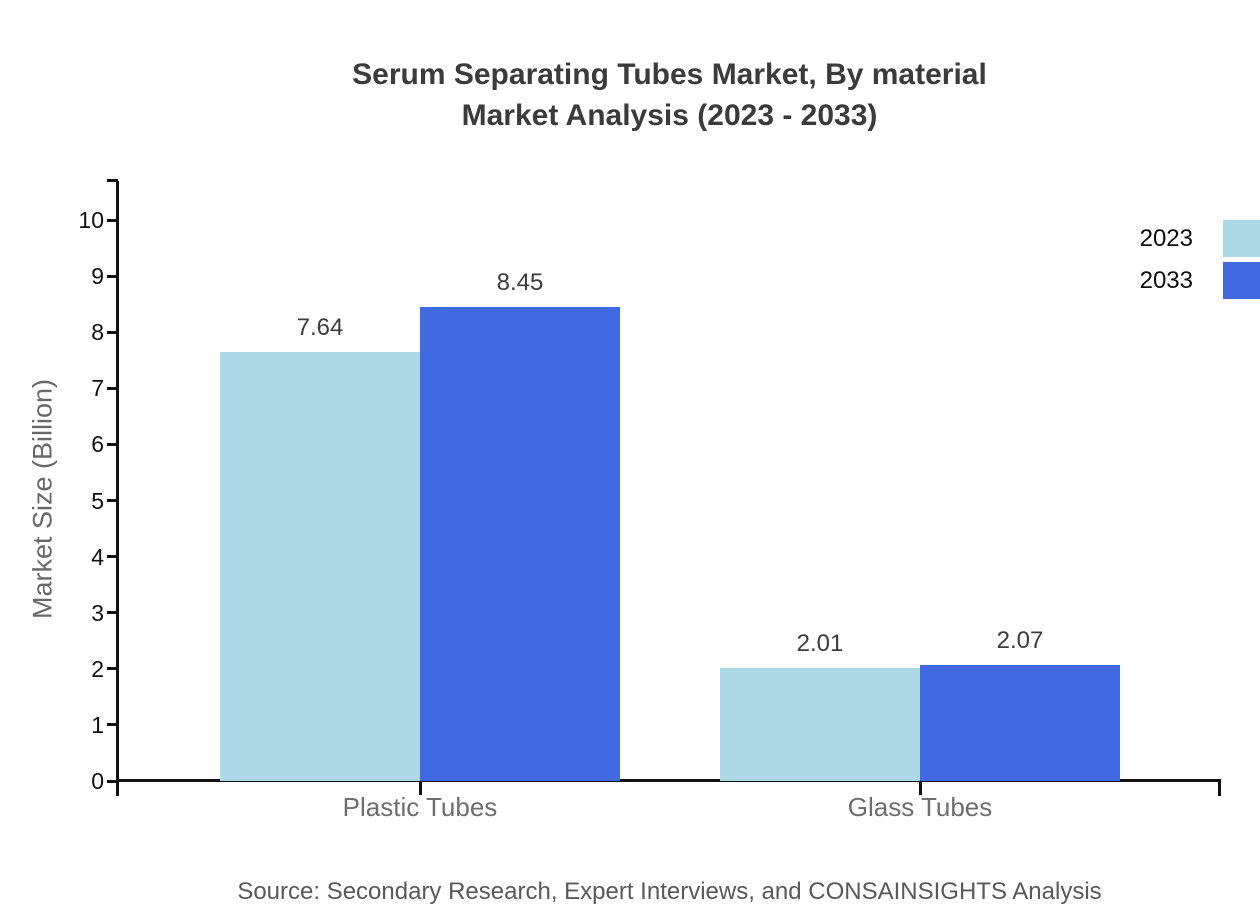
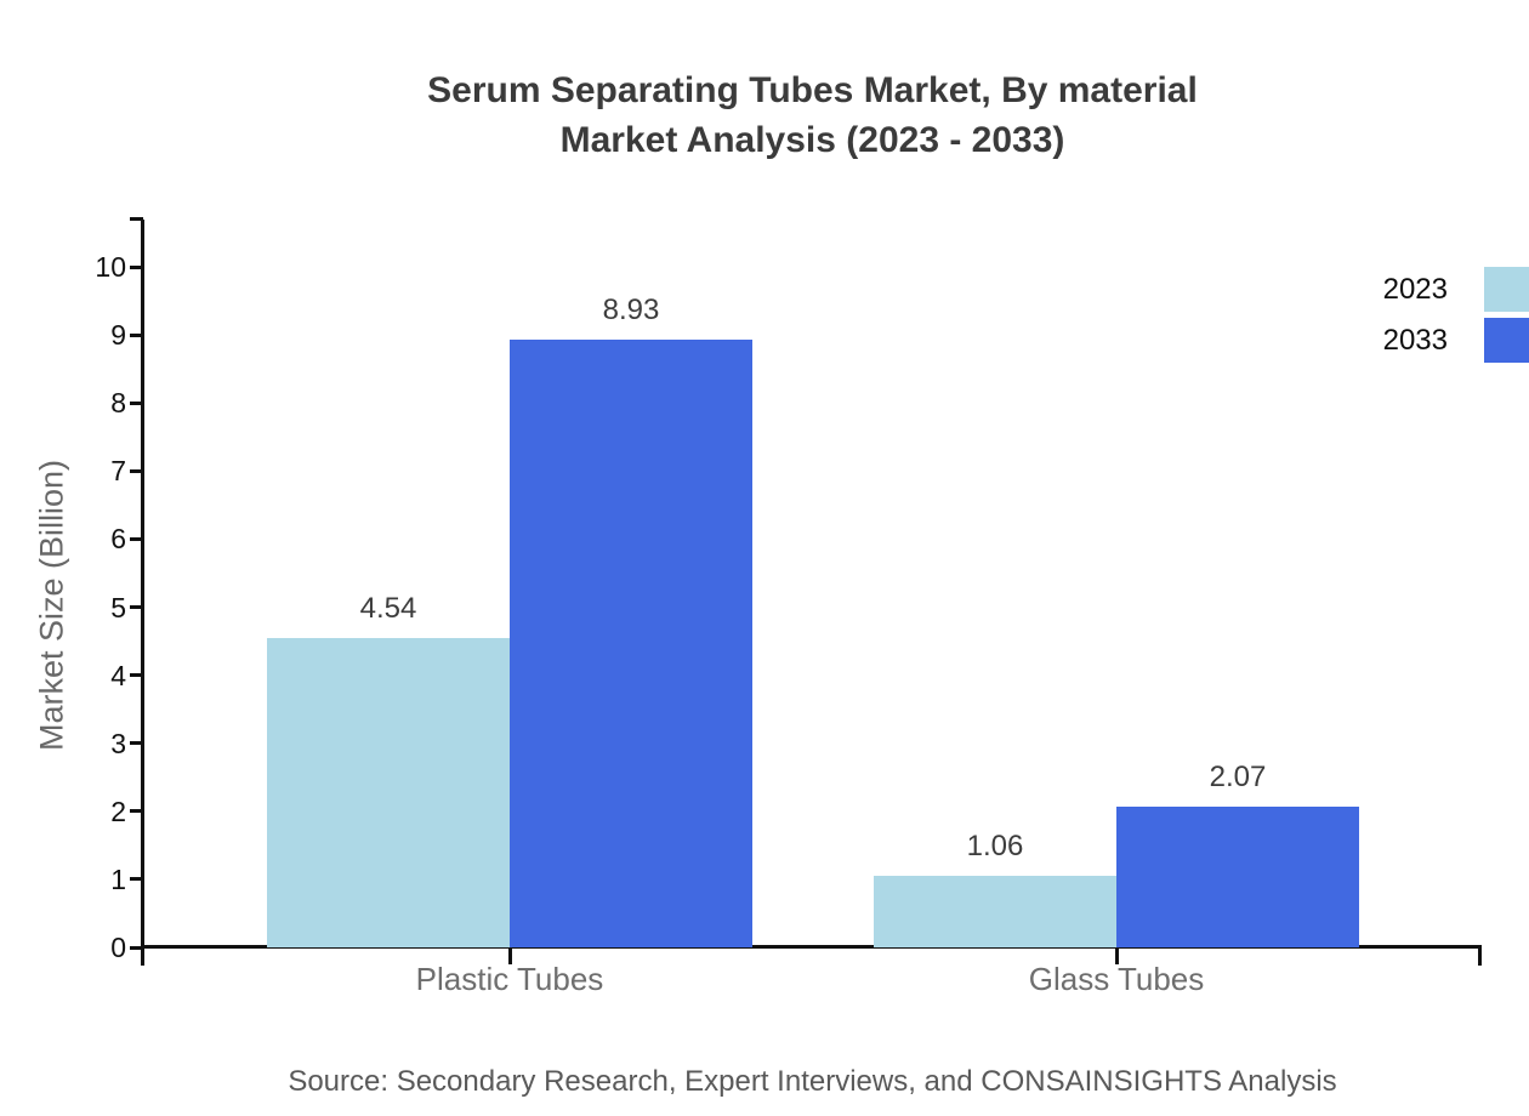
2023/Plastic Tubes: 7.64 -> 4.54
2033/Plastic Tubes: 8.45 -> 8.93
2023/Glass Tubes: 2.01 -> 1.06
